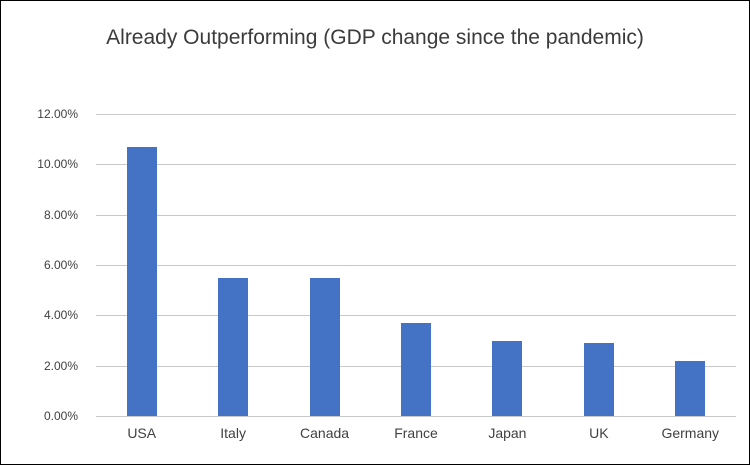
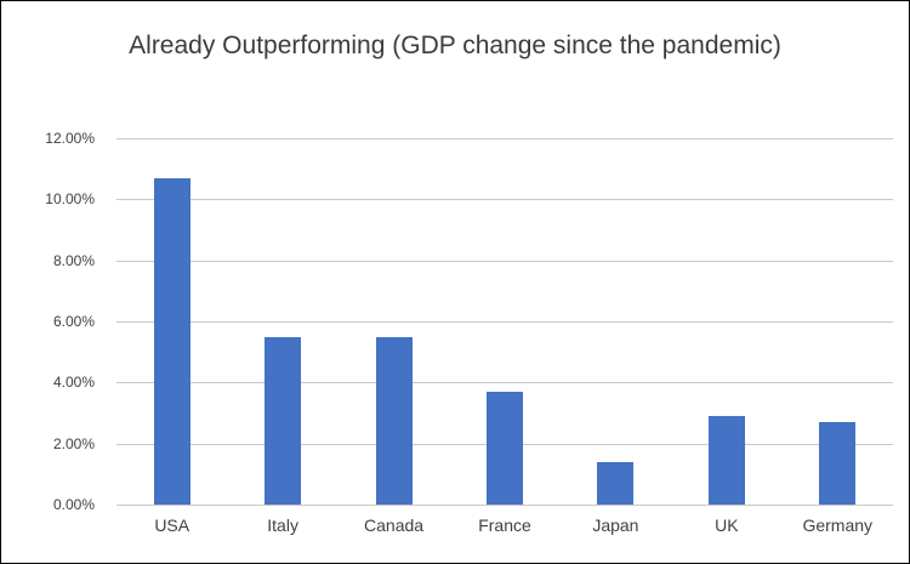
Japan: 3.0% -> 1.4%
Germany: 2.2% -> 2.7%
